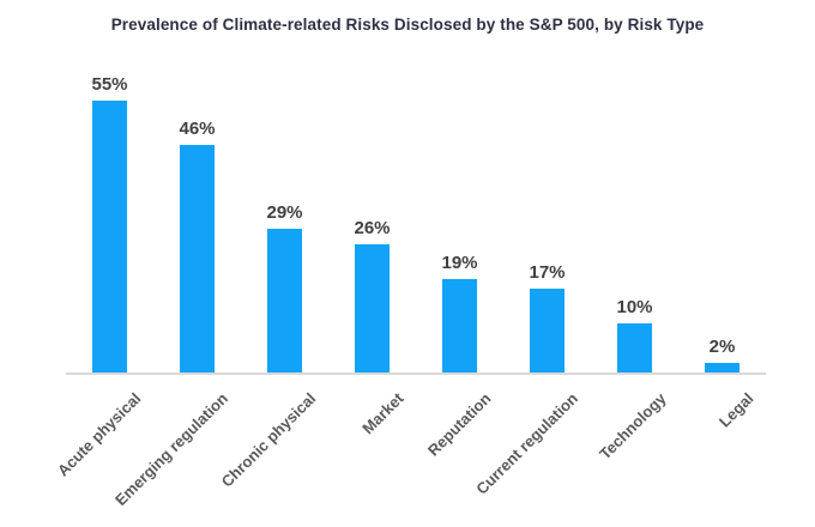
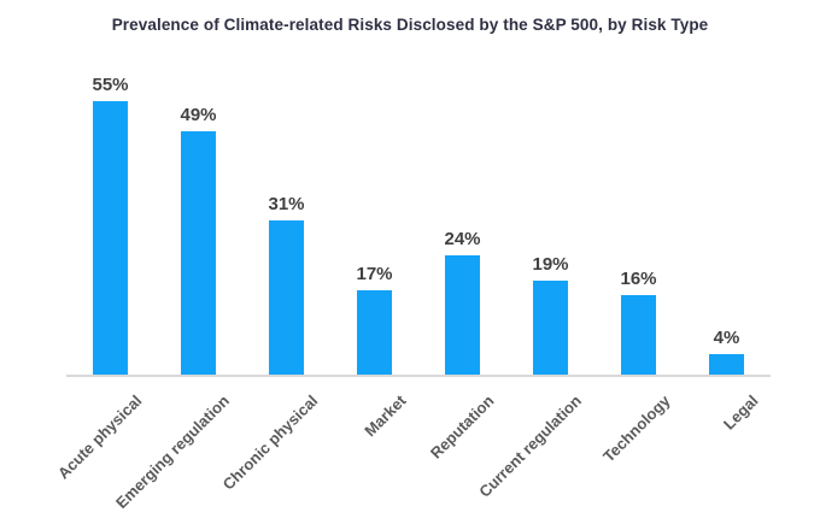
Emerging regulation: 46% -> 49%
Chronic physical: 29% -> 31%
Market: 26% -> 17%
Reputation: 19% -> 24%
Current regulation: 17% -> 19%
Technology: 10% -> 16%
Legal: 2% -> 4%
